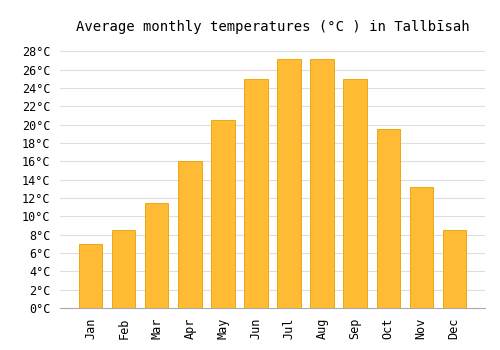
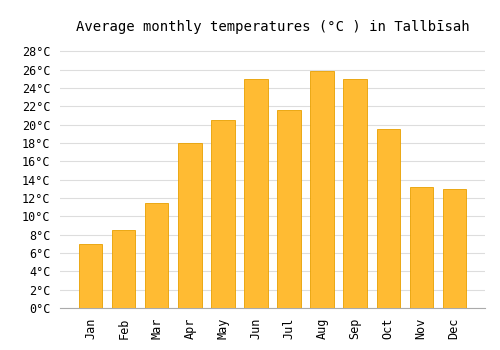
Apr: 16.0°C -> 18.0°C
Jul: 27.2°C -> 21.6°C
Aug: 27.2°C -> 25.8°C
Dec: 8.5°C -> 13.0°C
